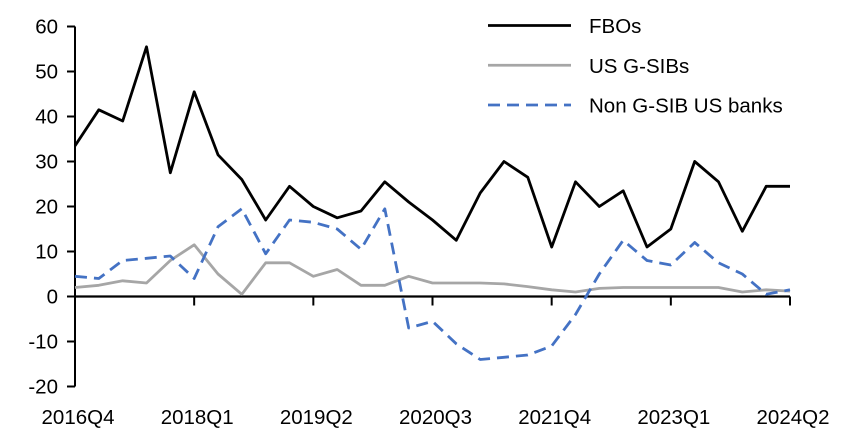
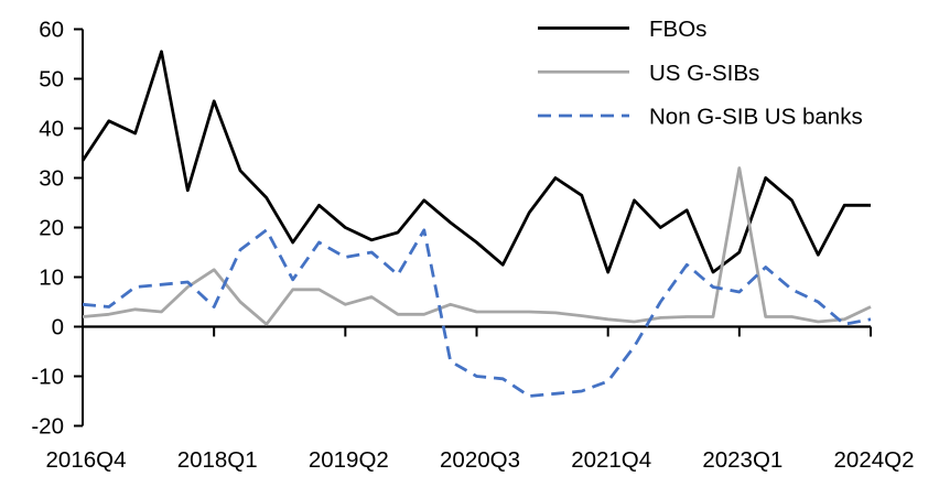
Non G-SIB US banks/2019Q2: 16 -> 14
Non G-SIB US banks/2020Q3: -6 -> -10
US G-SIBs/2023Q1: 2 -> 32
US G-SIBs/2024Q2: 1 -> 4
